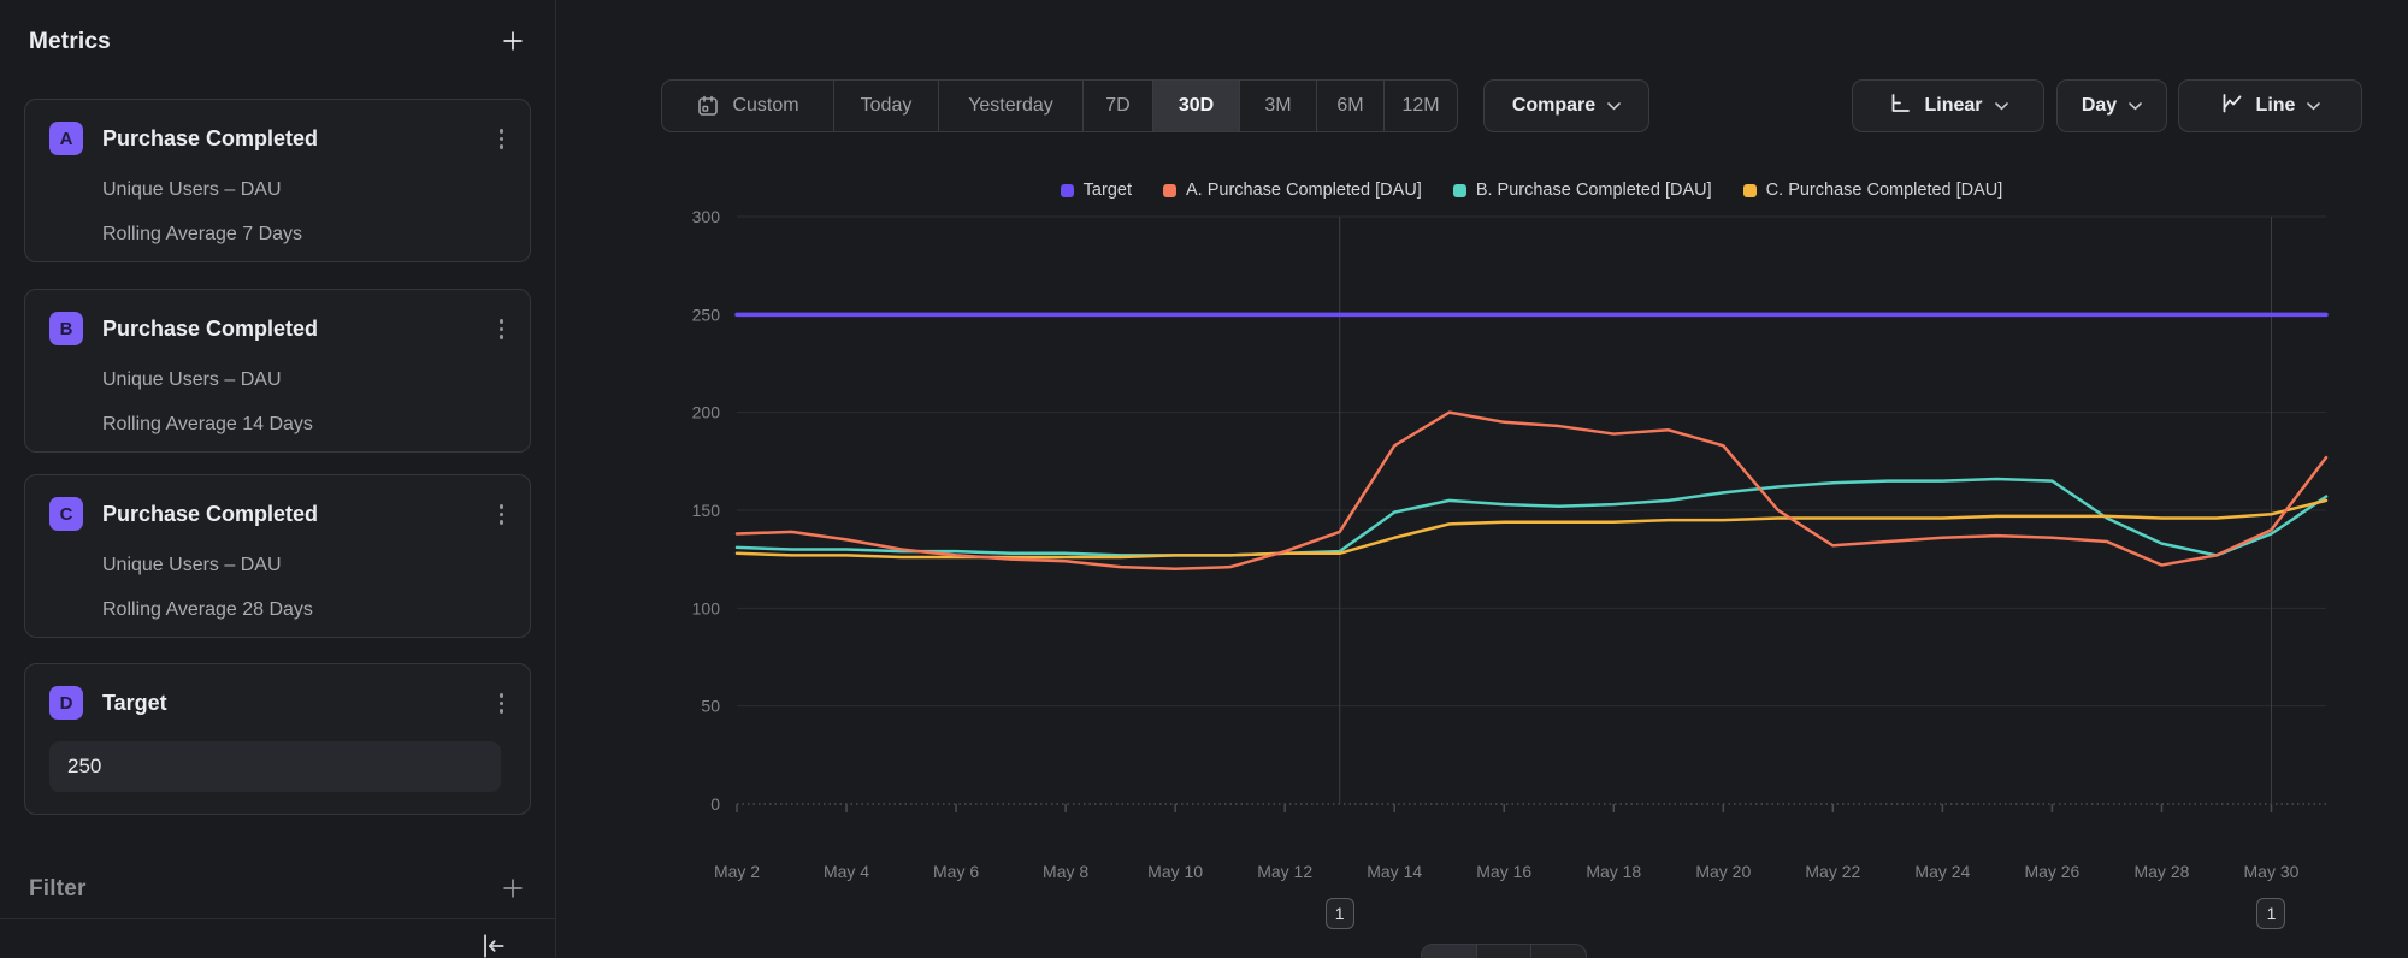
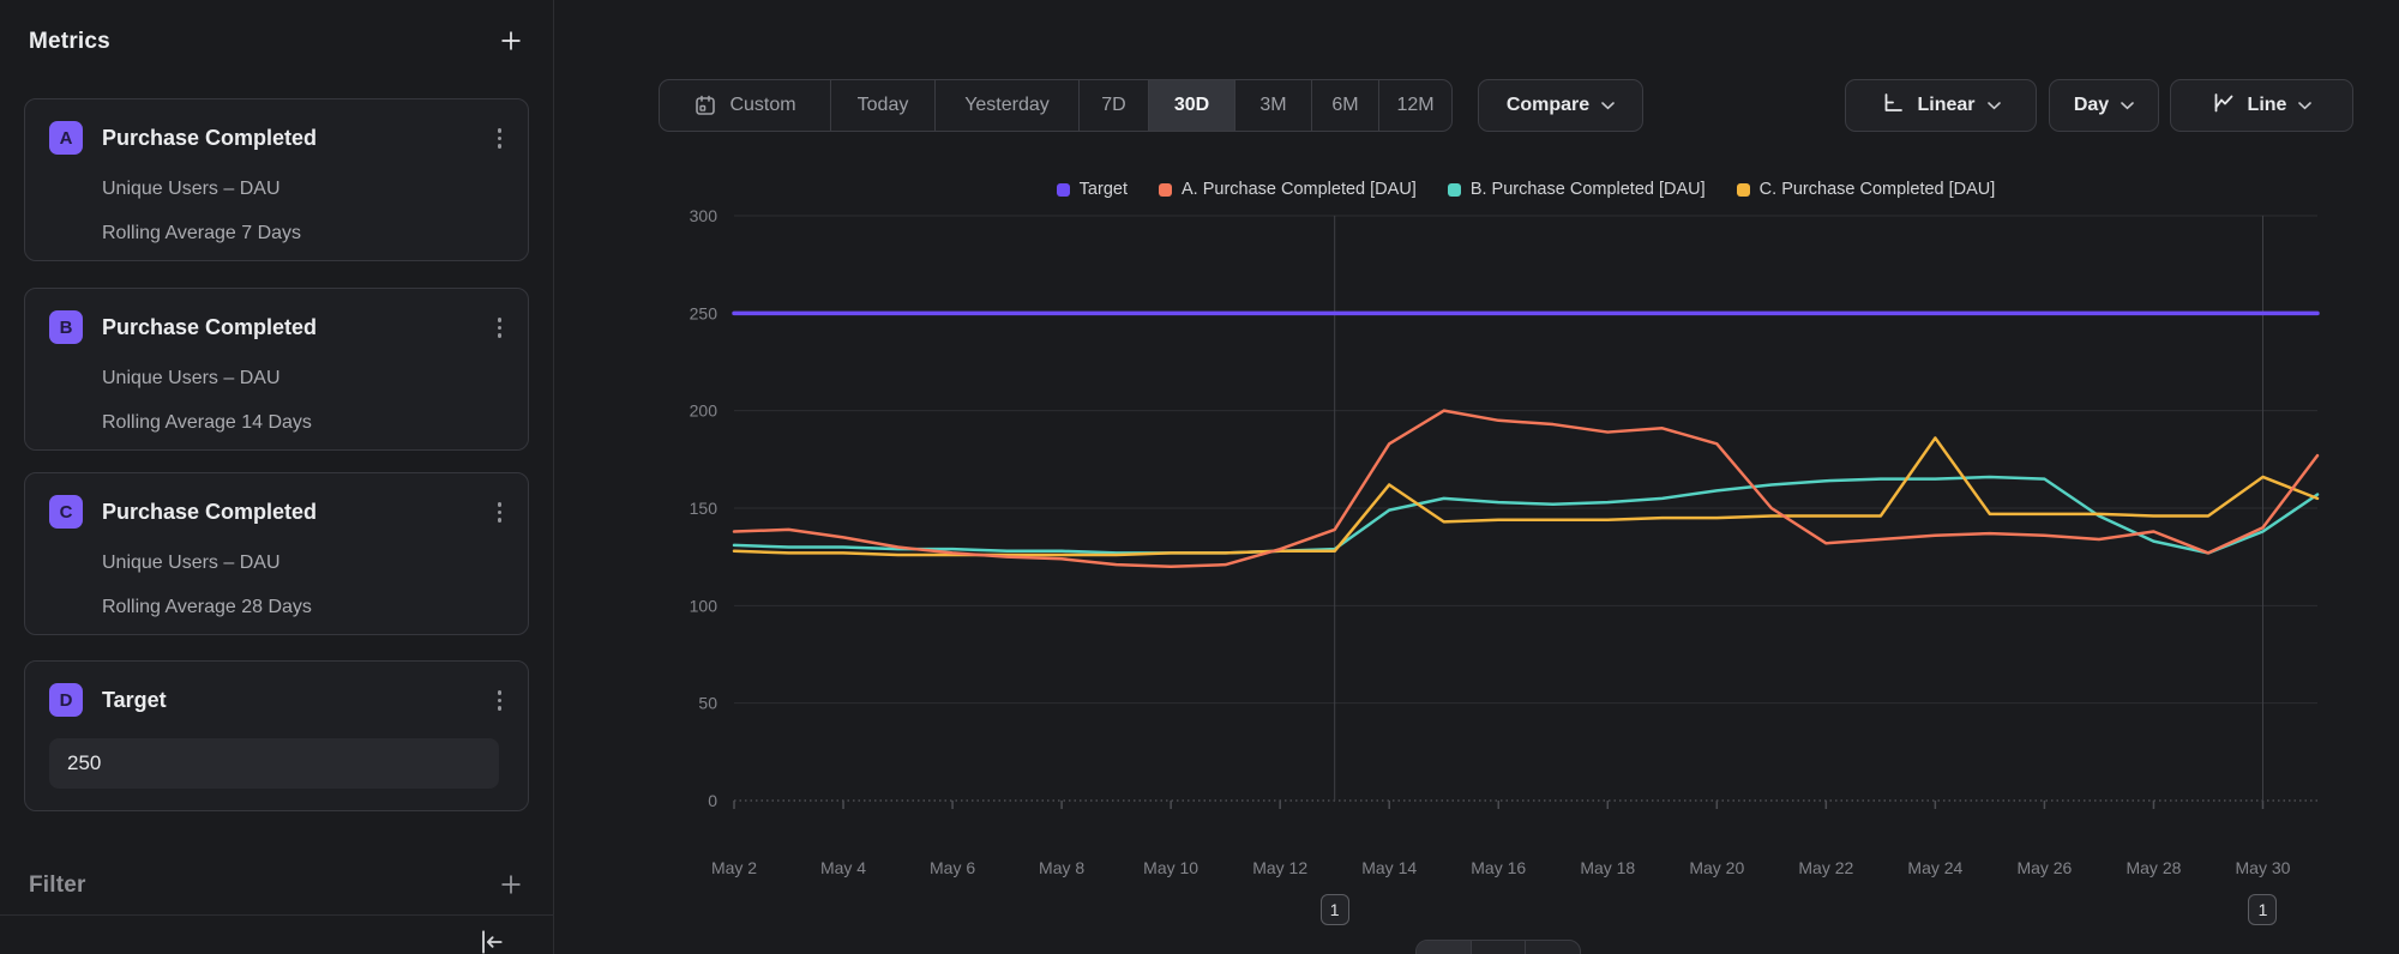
C. Purchase Completed [DAU]/May 14: 136 -> 162
C. Purchase Completed [DAU]/May 24: 146 -> 186
A. Purchase Completed [DAU]/May 28: 122 -> 138
C. Purchase Completed [DAU]/May 30: 148 -> 166
